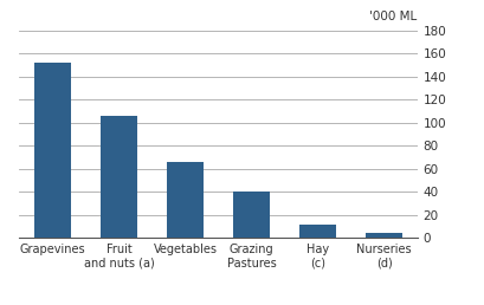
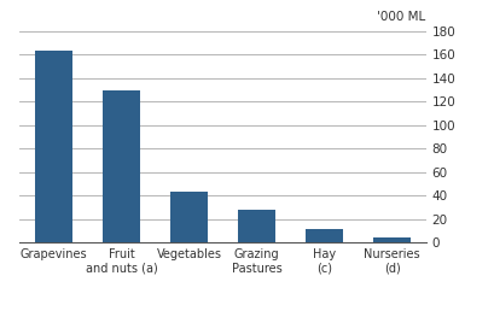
Grapevines: 152 -> 163
Fruit and nuts (a): 106 -> 130
Vegetables: 66 -> 43
Grazing Pastures: 40 -> 28
